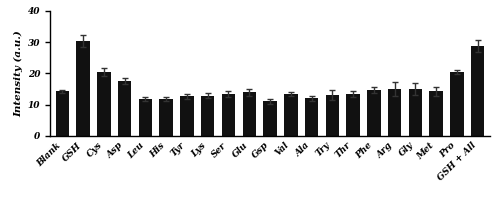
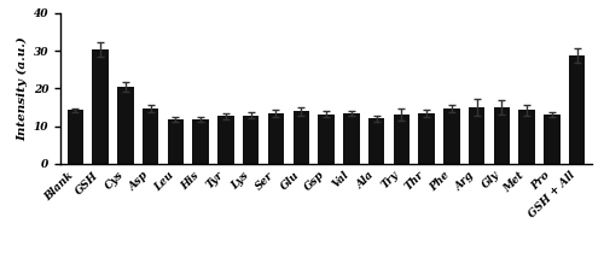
Asp: 17.5 -> 14.6
Gsp: 11.0 -> 13.1
Pro: 20.5 -> 13.0
